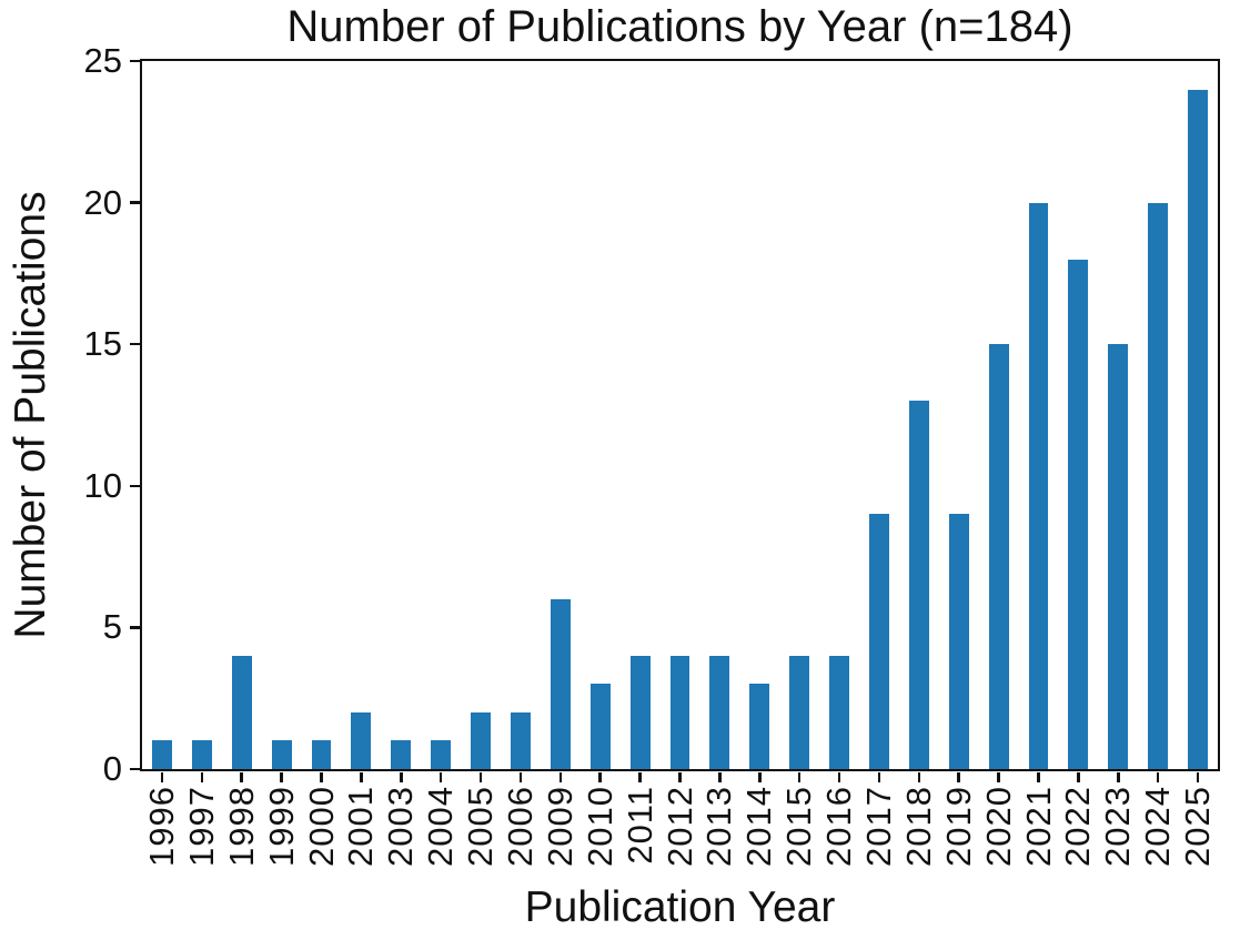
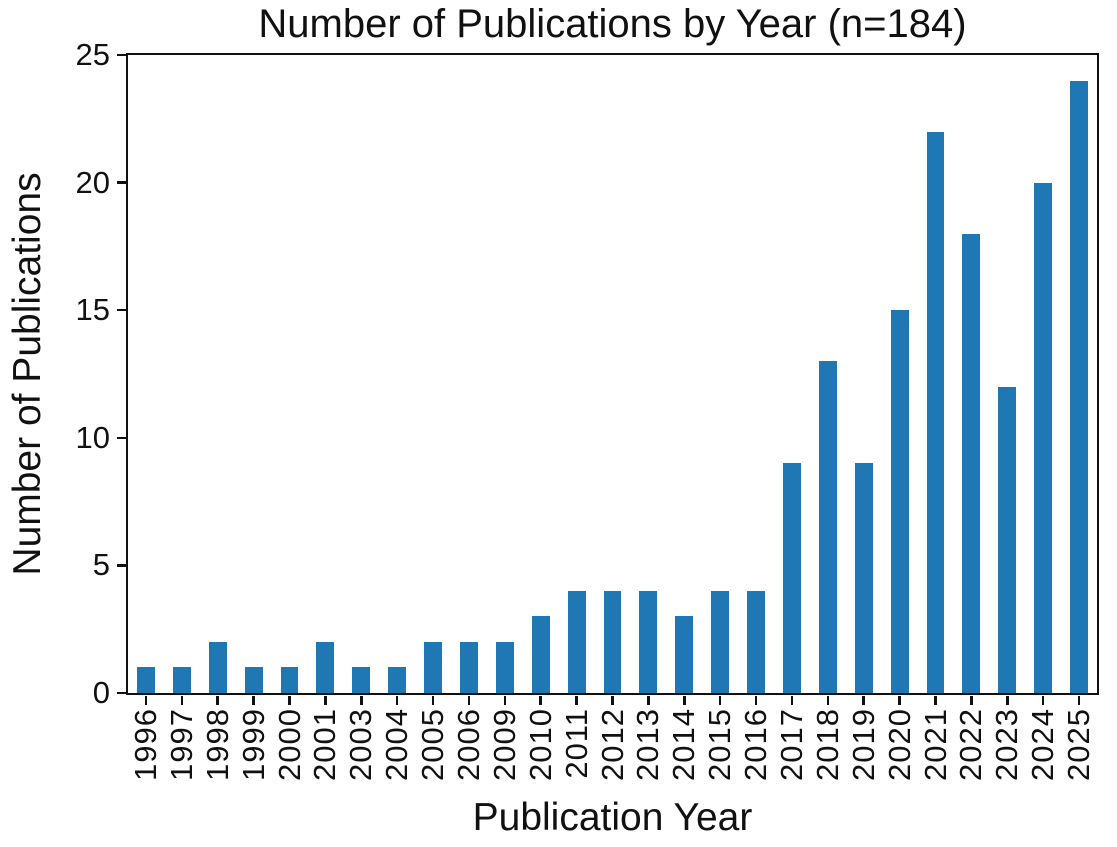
1998: 4 -> 2
2009: 6 -> 2
2021: 20 -> 22
2023: 15 -> 12
